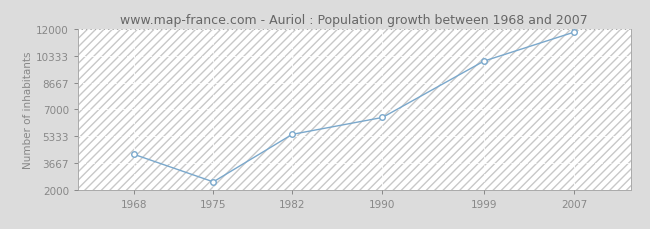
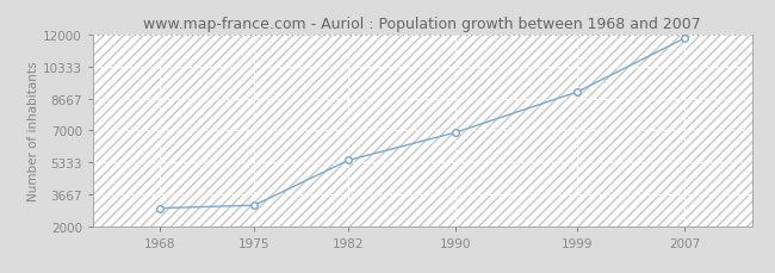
1968: 4200 -> 3000
1975: 2500 -> 3100
1990: 6500 -> 6900
1999: 10000 -> 9000
